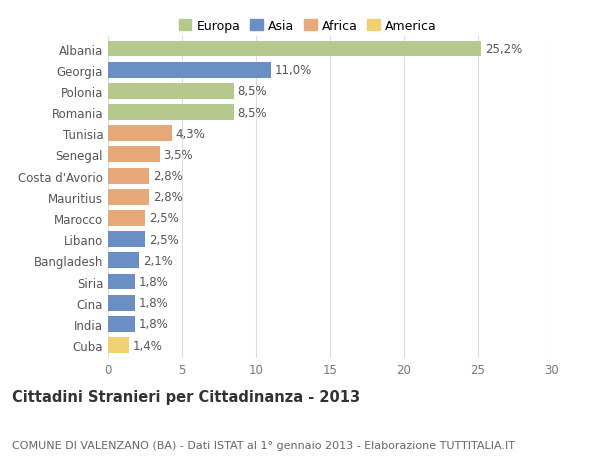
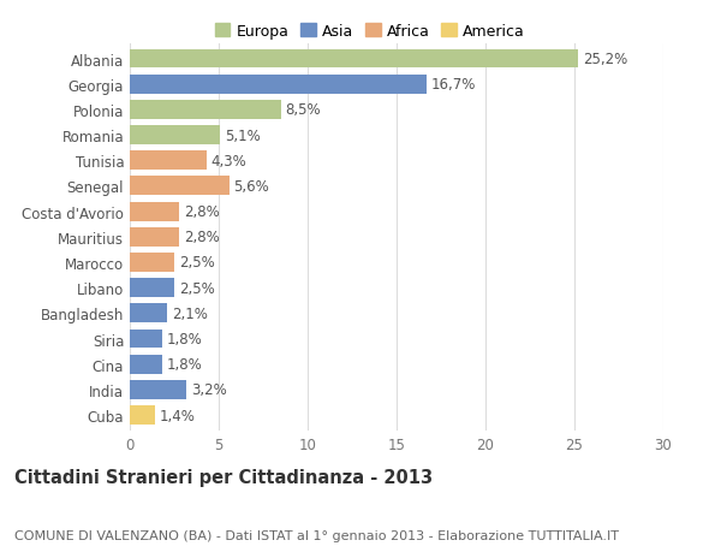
Georgia: 11,0% -> 16,7%
Romania: 8,5% -> 5,1%
Senegal: 3,5% -> 5,6%
India: 1,8% -> 3,2%
